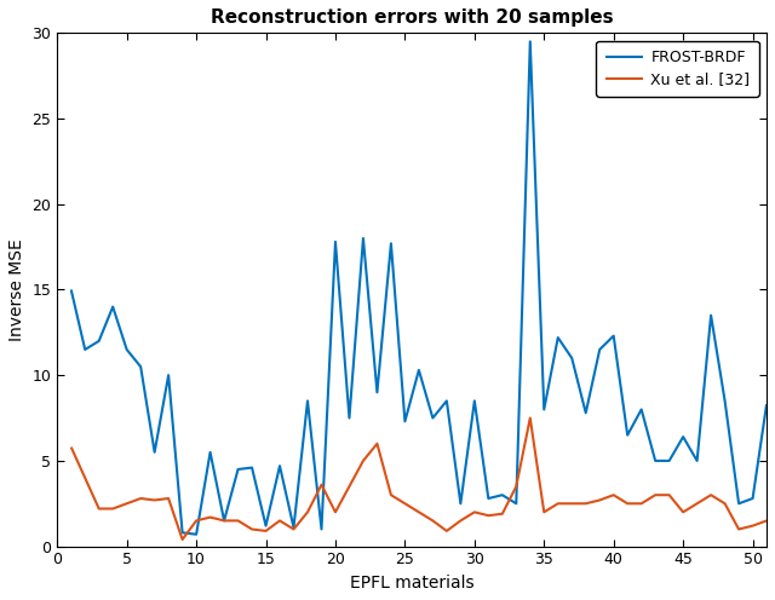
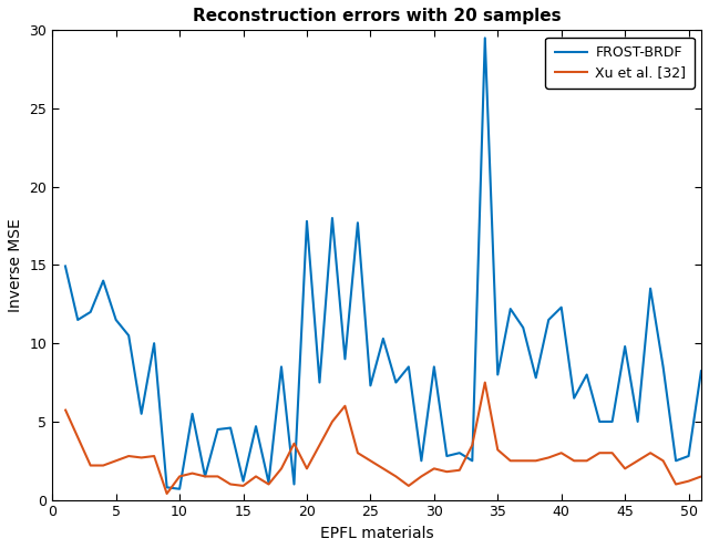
Xu et al. [32]/35: 2.0 -> 3.2
FROST-BRDF/45: 6.4 -> 9.8
